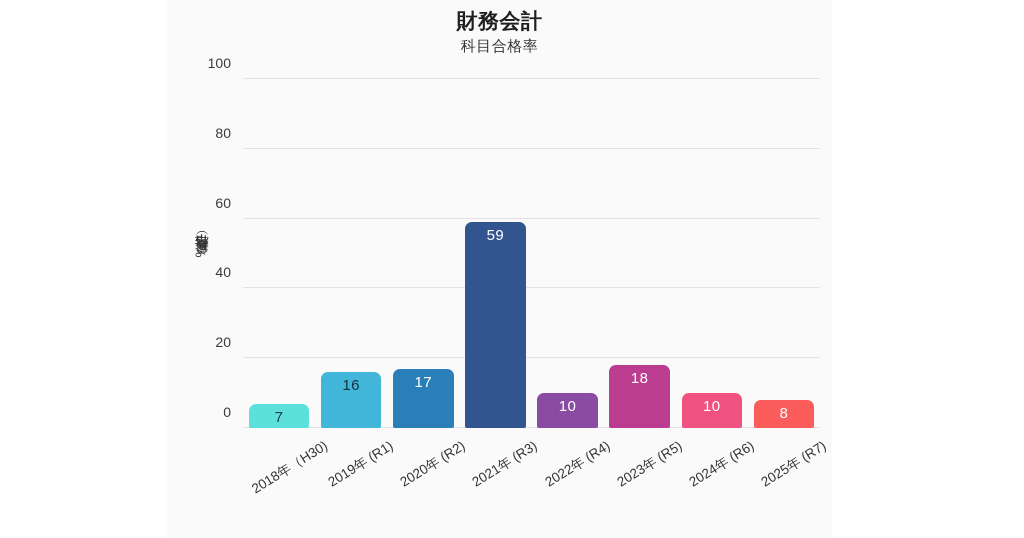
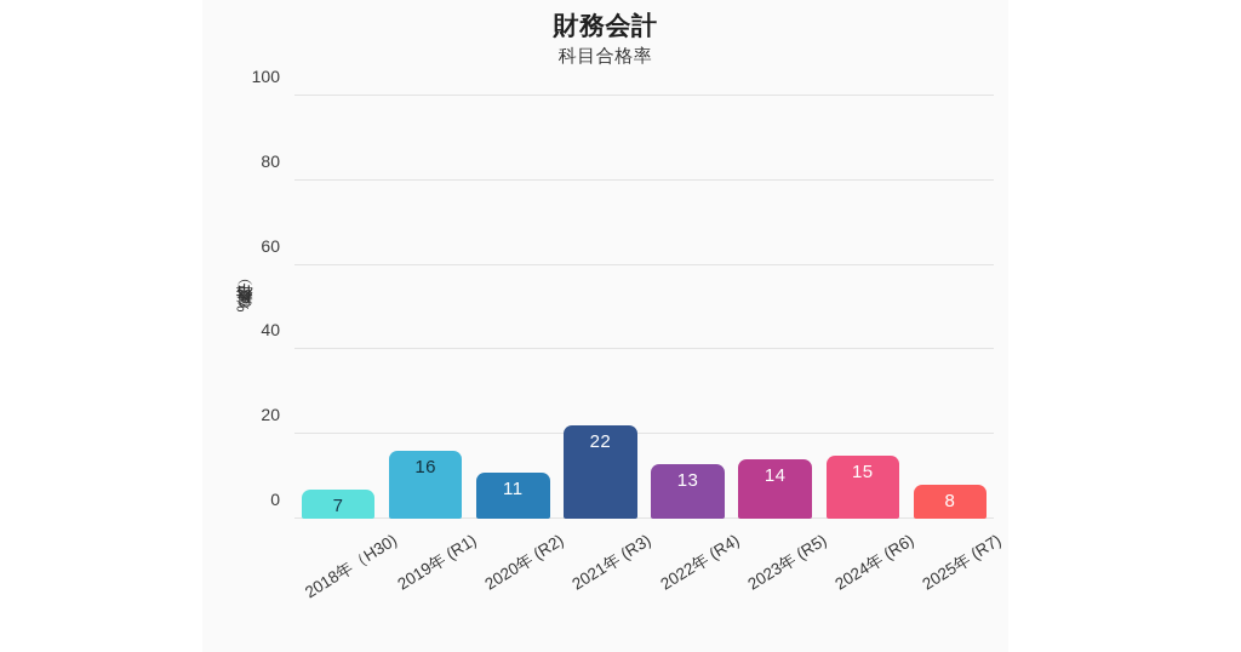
2020年 (R2): 17 -> 11
2021年 (R3): 59 -> 22
2022年 (R4): 10 -> 13
2023年 (R5): 18 -> 14
2024年 (R6): 10 -> 15
